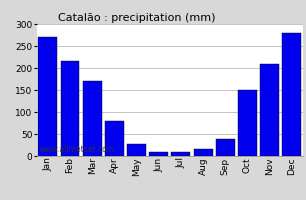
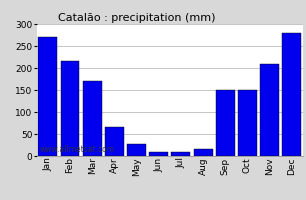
Apr: 80 -> 65
Sep: 38 -> 150
